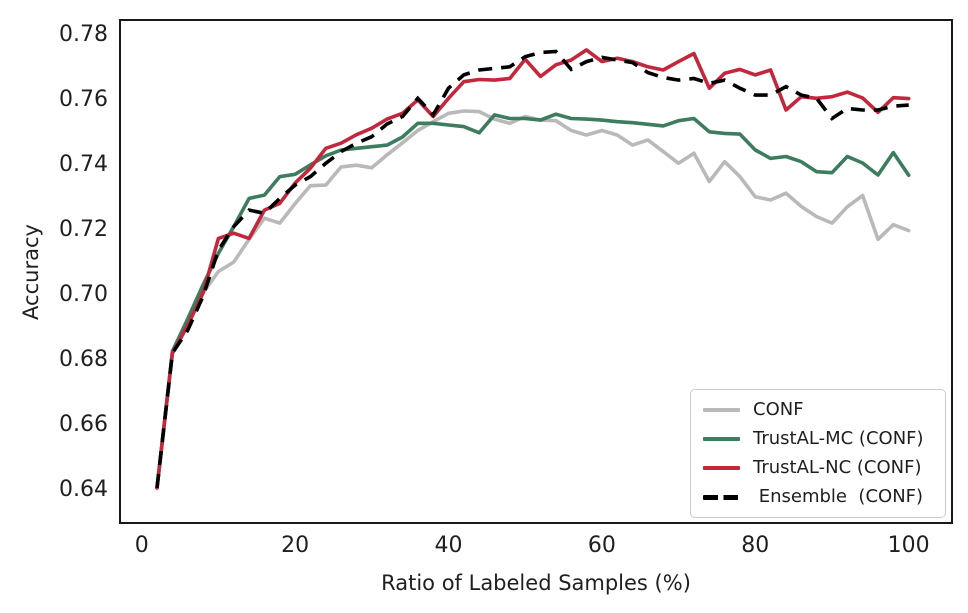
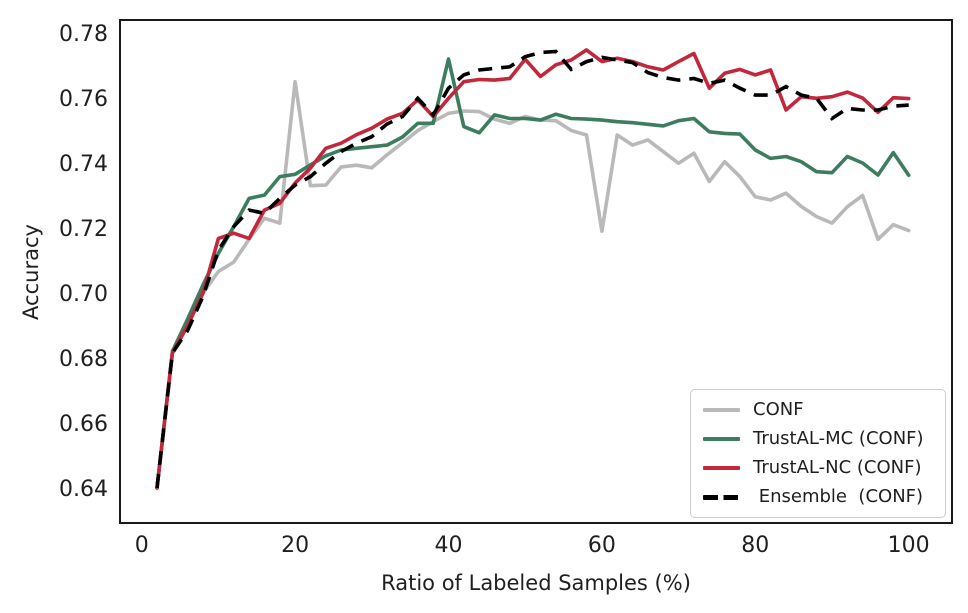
CONF/20: 0.728 -> 0.765
TrustAL-MC (CONF)/40: 0.752 -> 0.772
CONF/60: 0.750 -> 0.719
